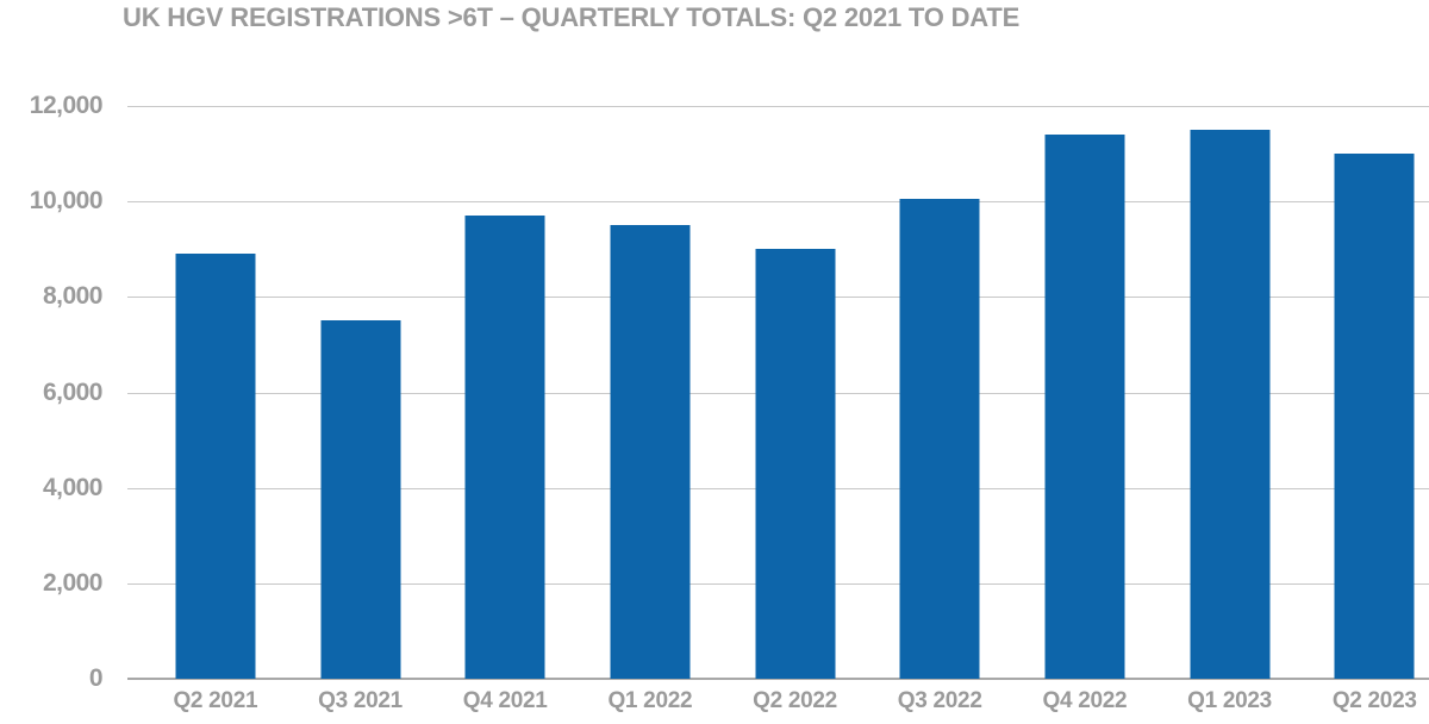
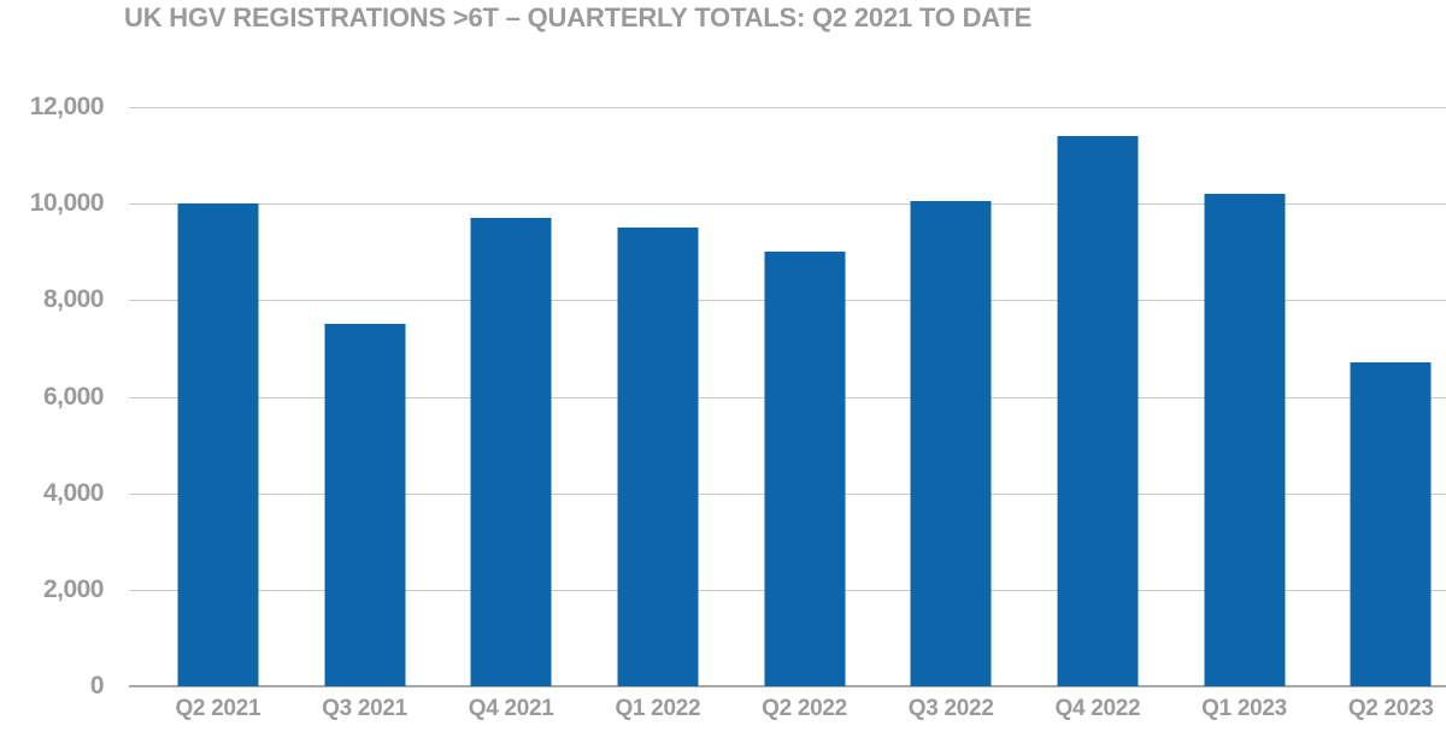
Q2 2021: 8900 -> 10000
Q1 2023: 11500 -> 10200
Q2 2023: 11000 -> 6700
